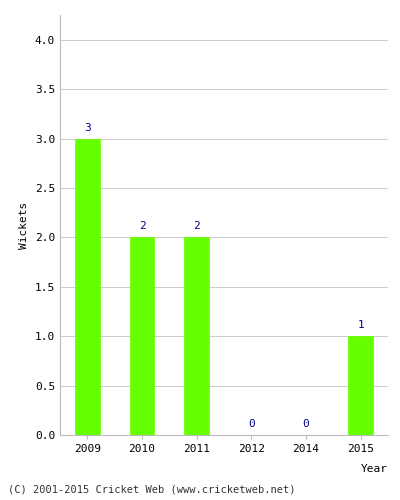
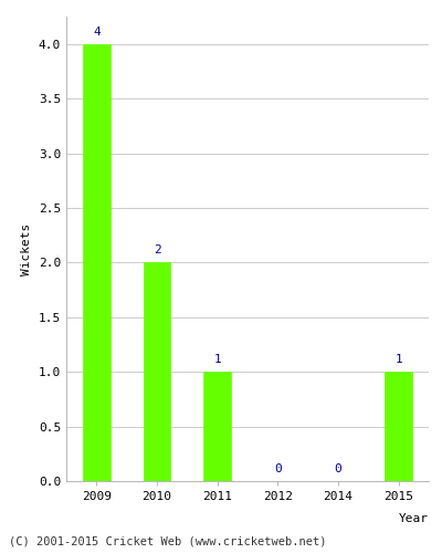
2009: 3 -> 4
2011: 2 -> 1
